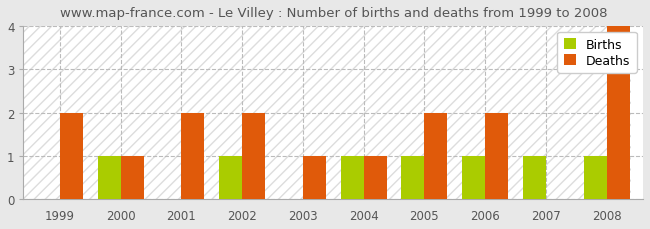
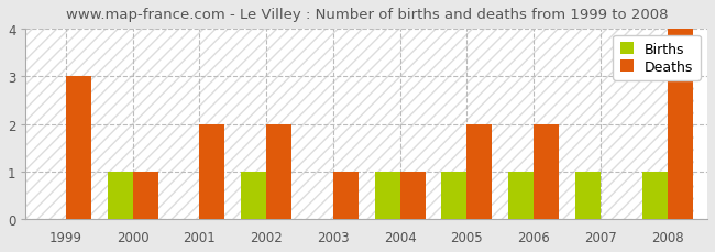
Deaths/1999: 2 -> 3
